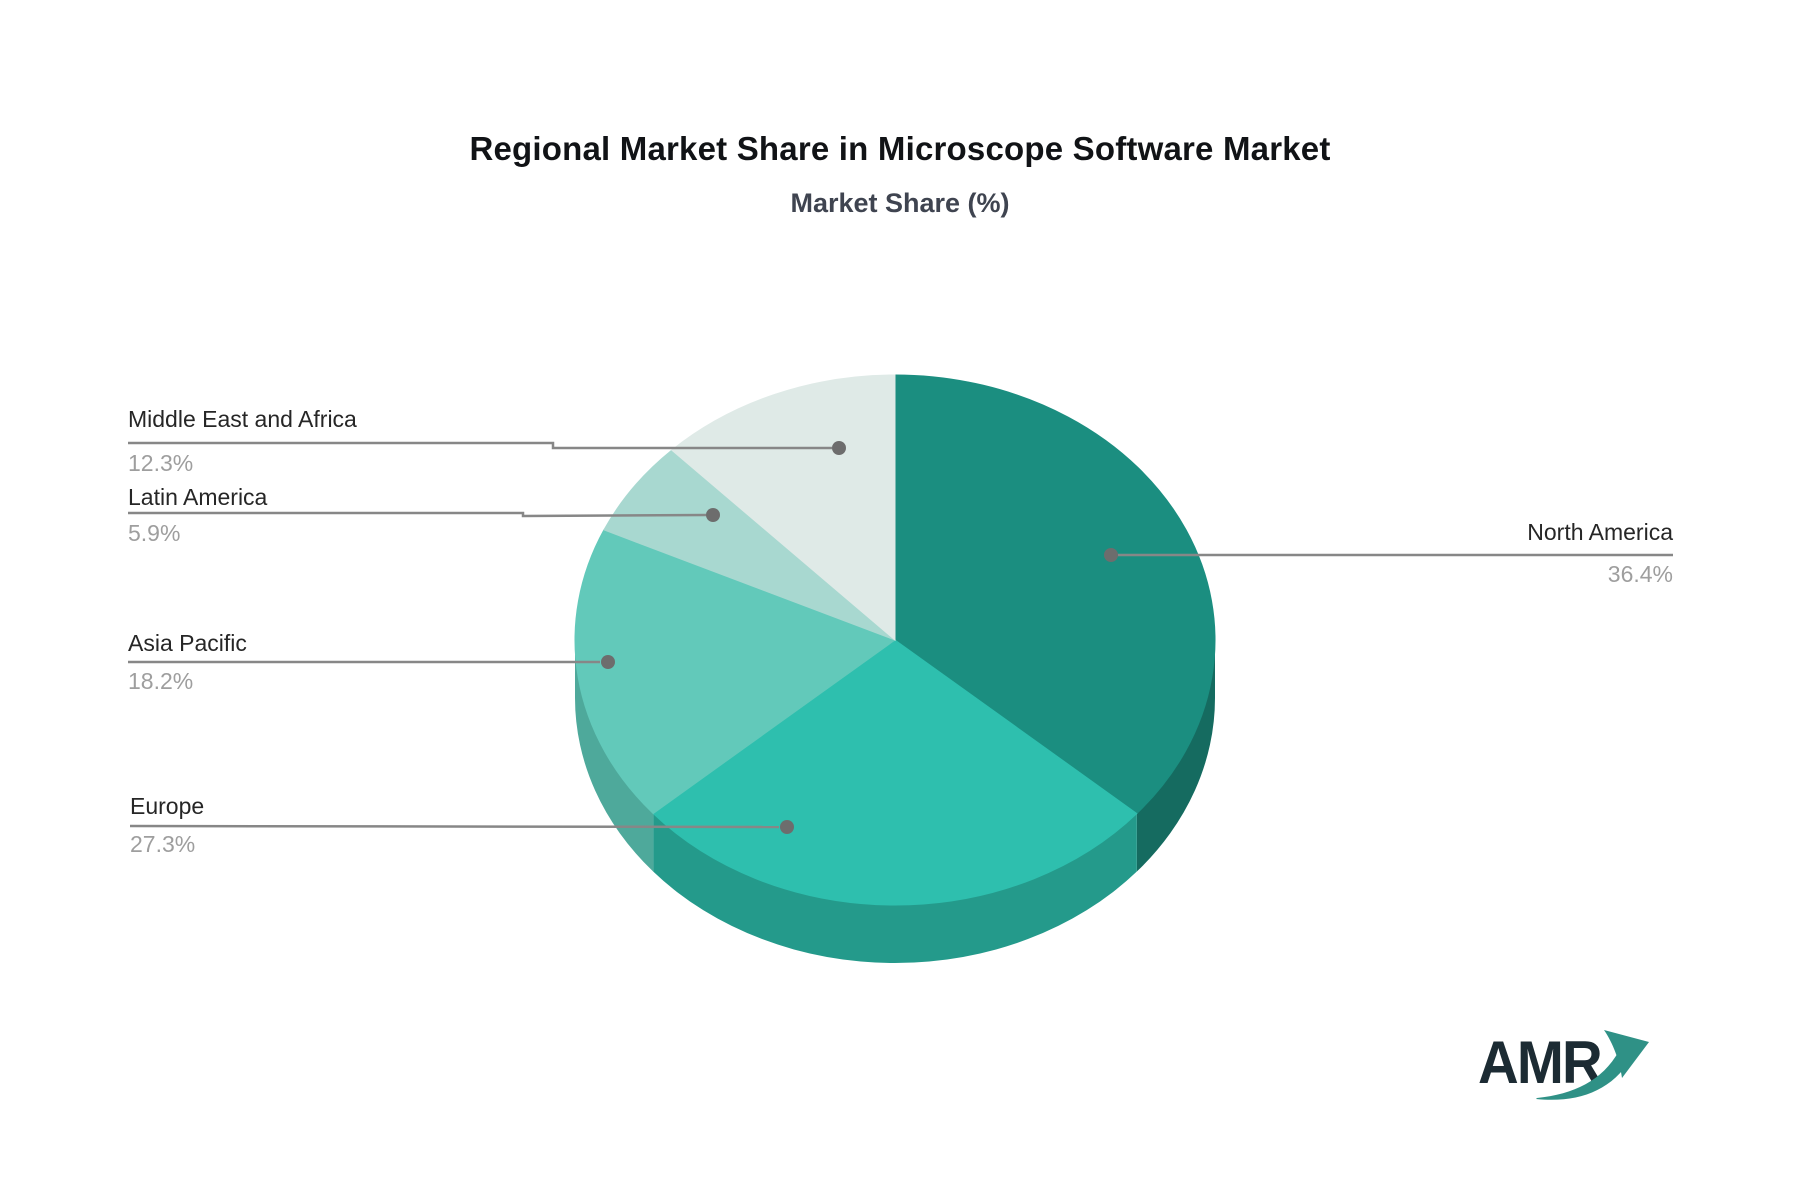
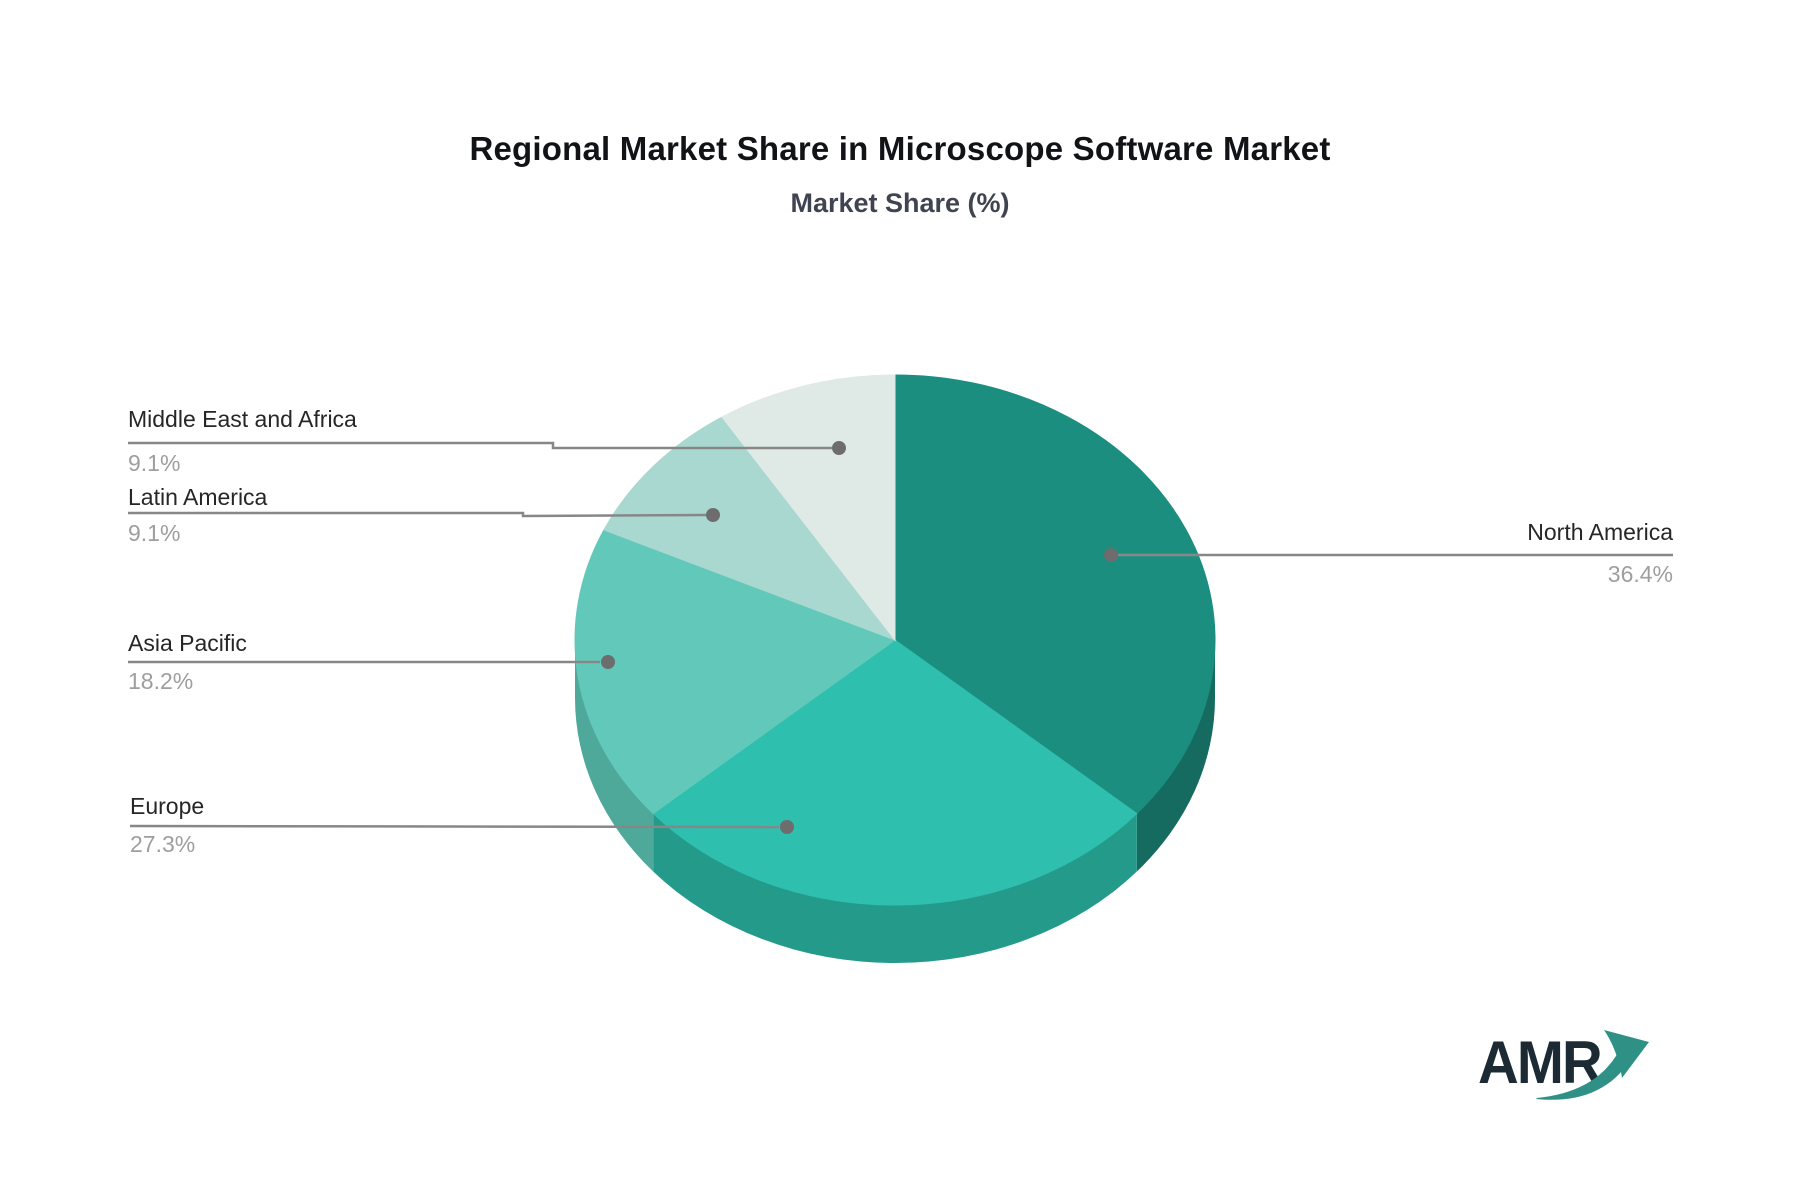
Latin America: 5.9% -> 9.1%
Middle East and Africa: 12.3% -> 9.1%
